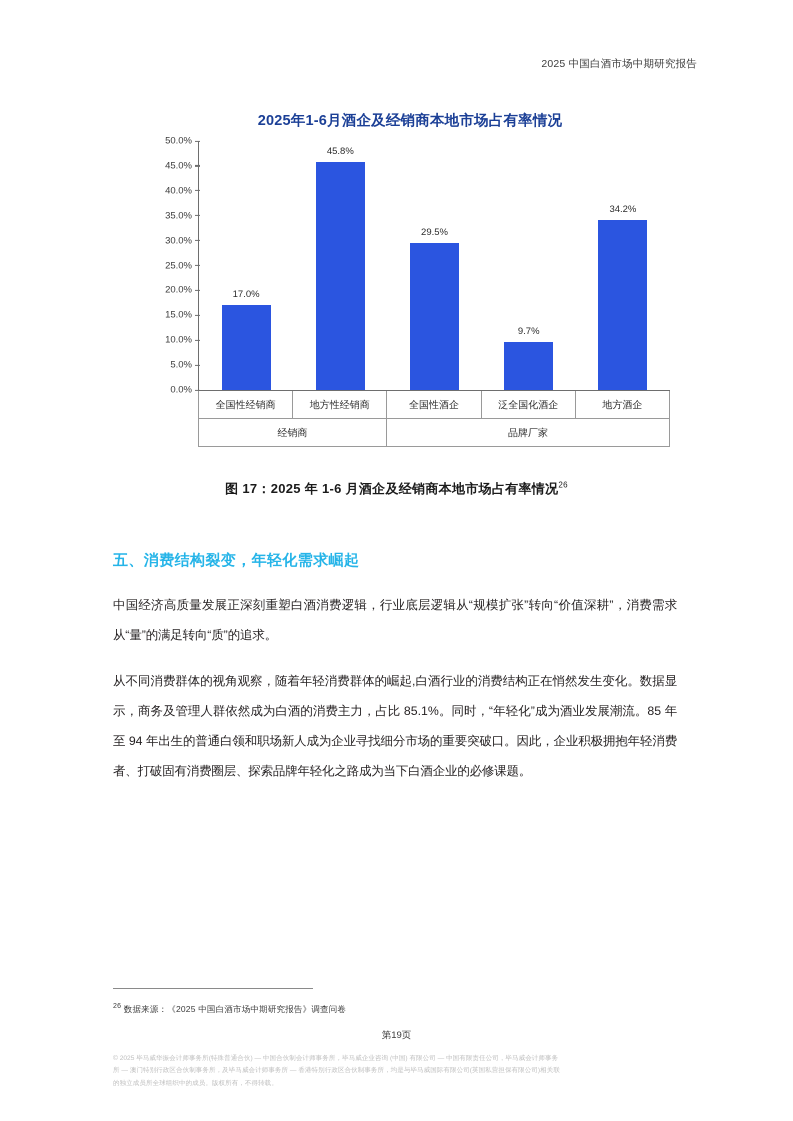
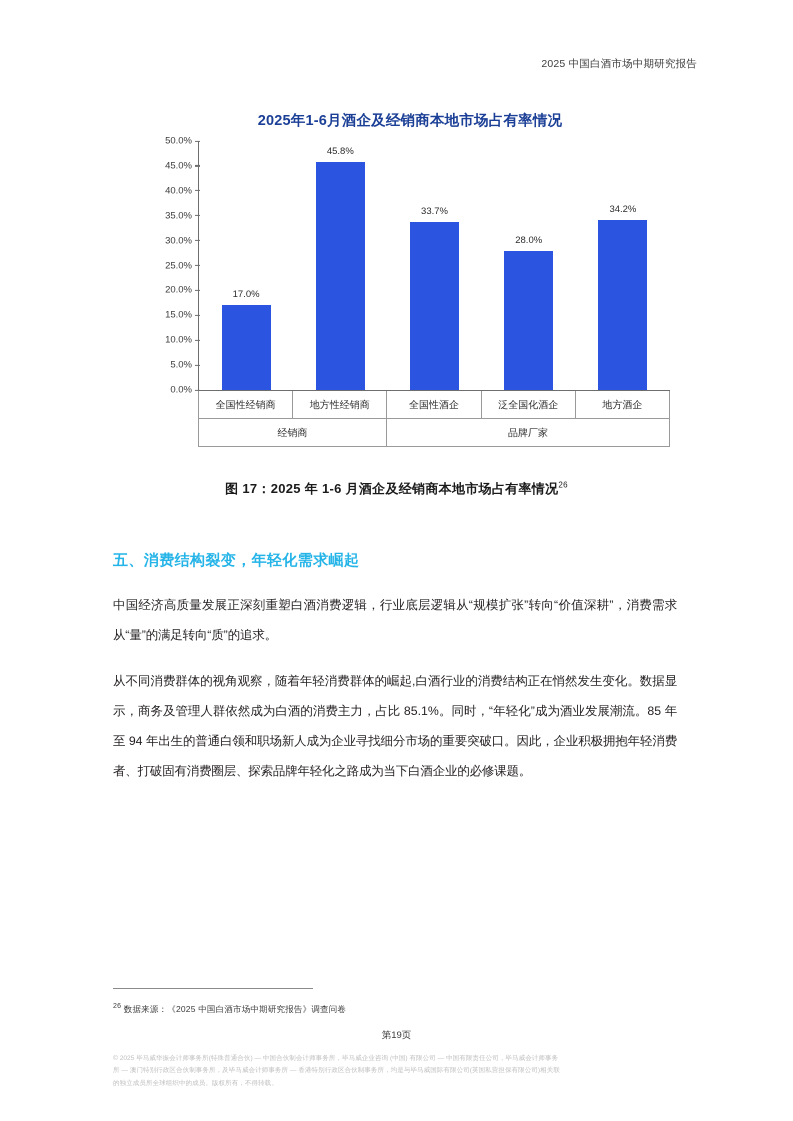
全国性酒企: 29.5% -> 33.7%
泛全国化酒企: 9.7% -> 28.0%
